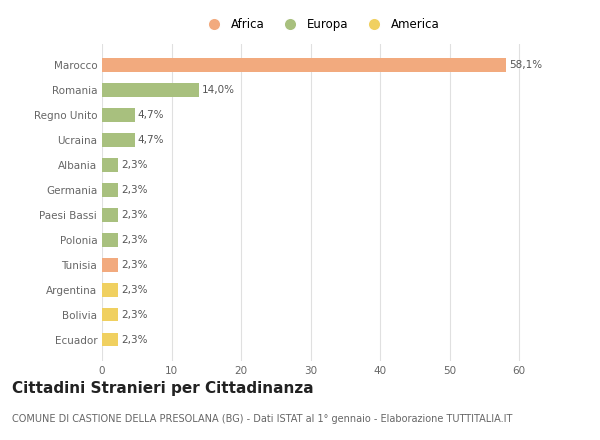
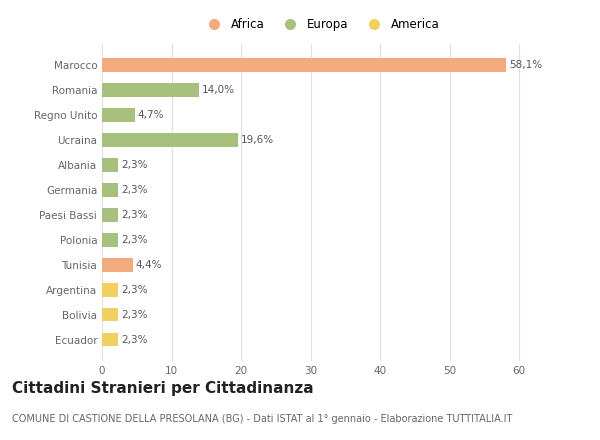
Ucraina: 4,7% -> 19,6%
Tunisia: 2,3% -> 4,4%
